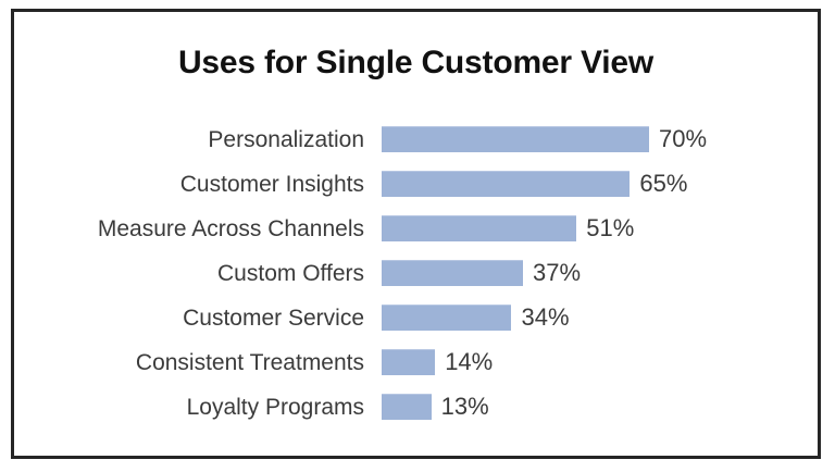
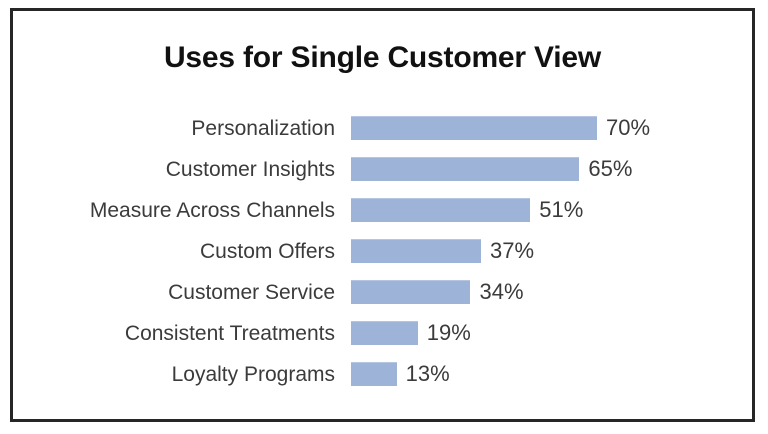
Consistent Treatments: 14% -> 19%
